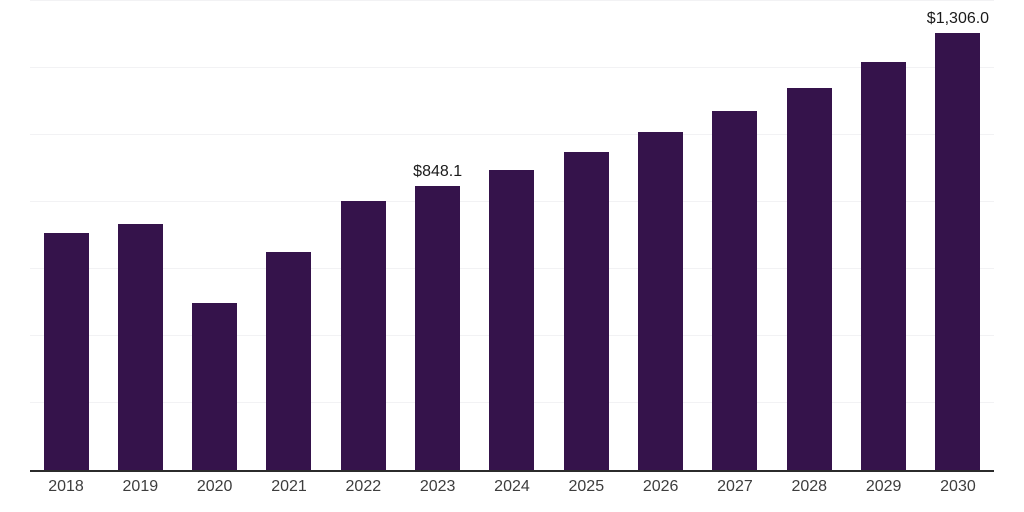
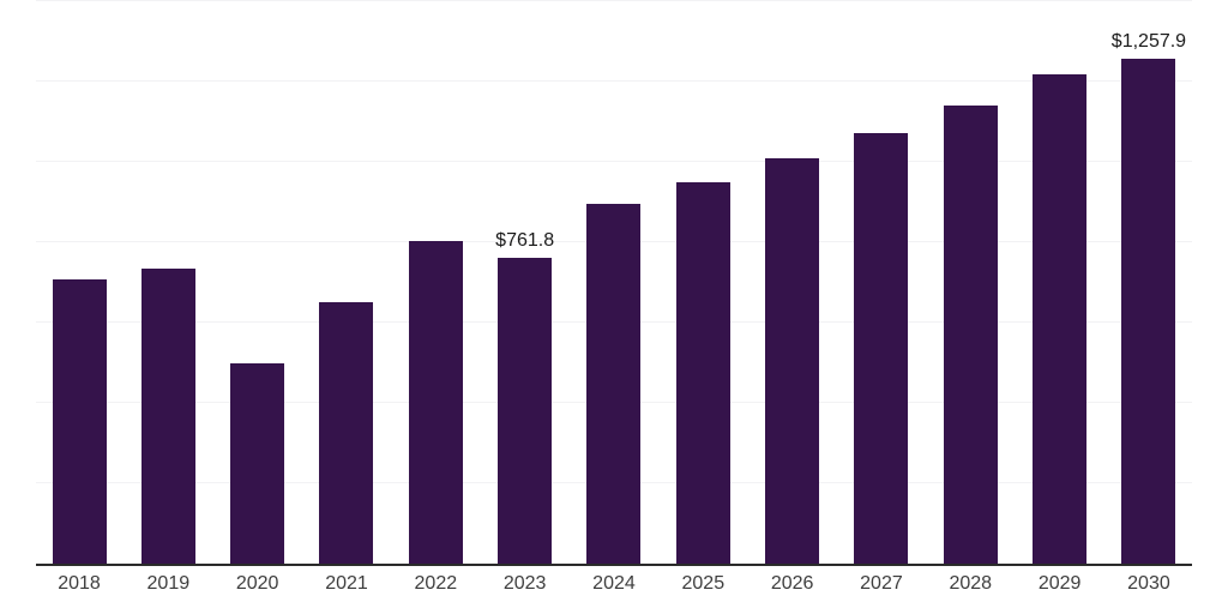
2023: $848.1 -> $761.8
2030: $1,306.0 -> $1,257.9
